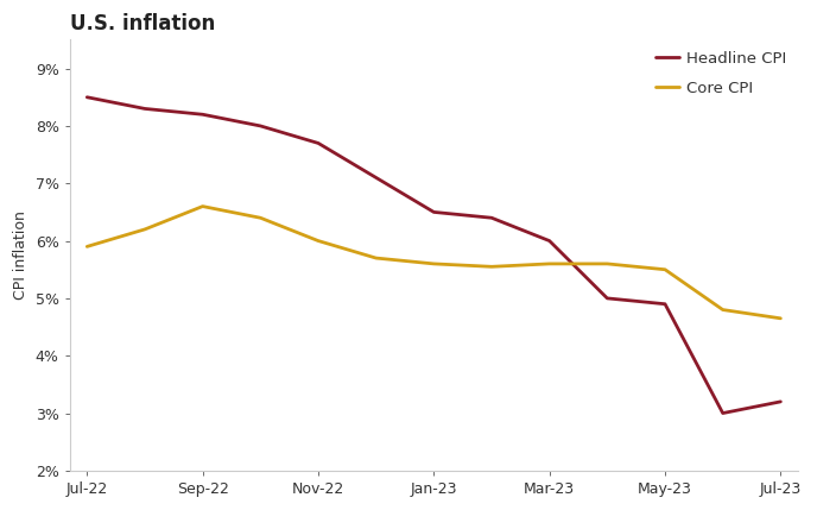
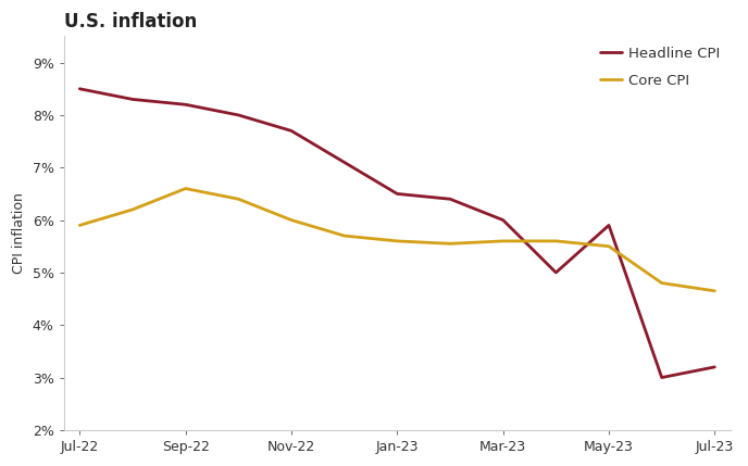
Headline CPI/May-23: 4.9% -> 5.9%
